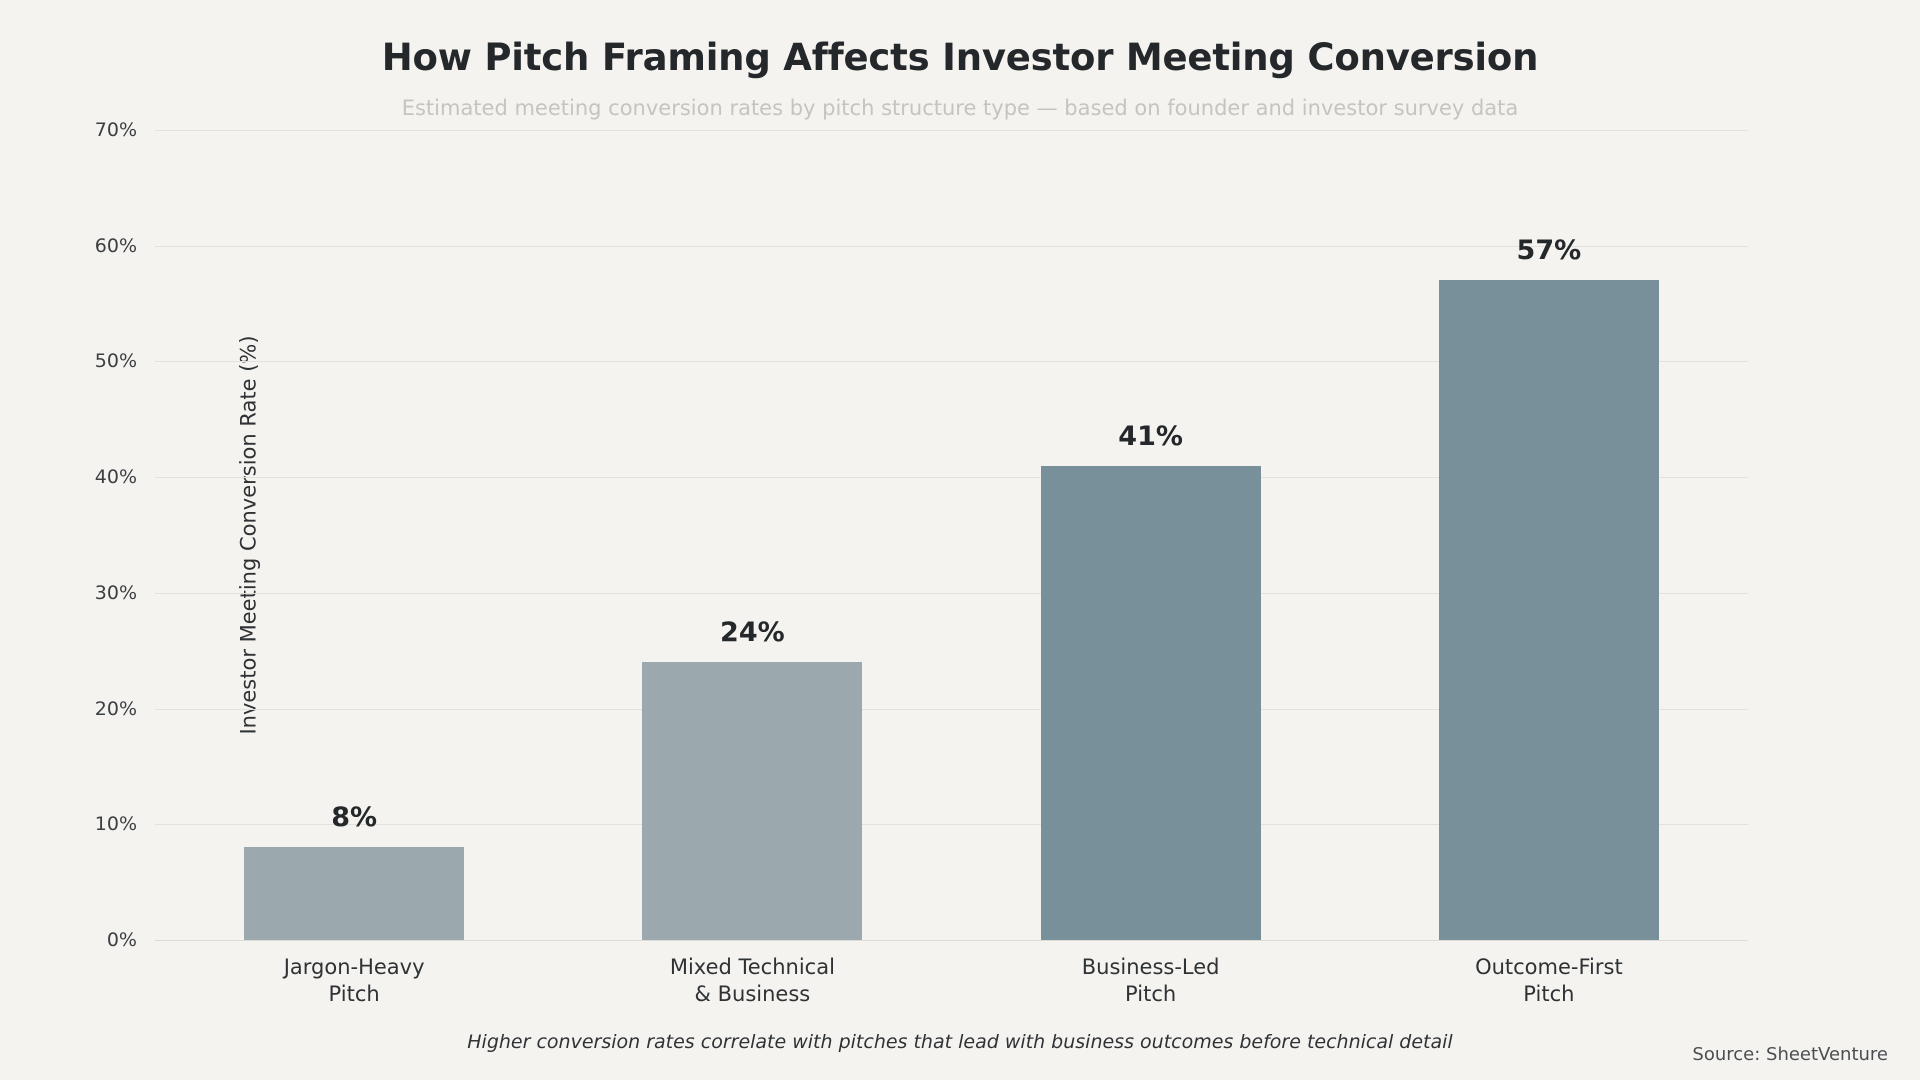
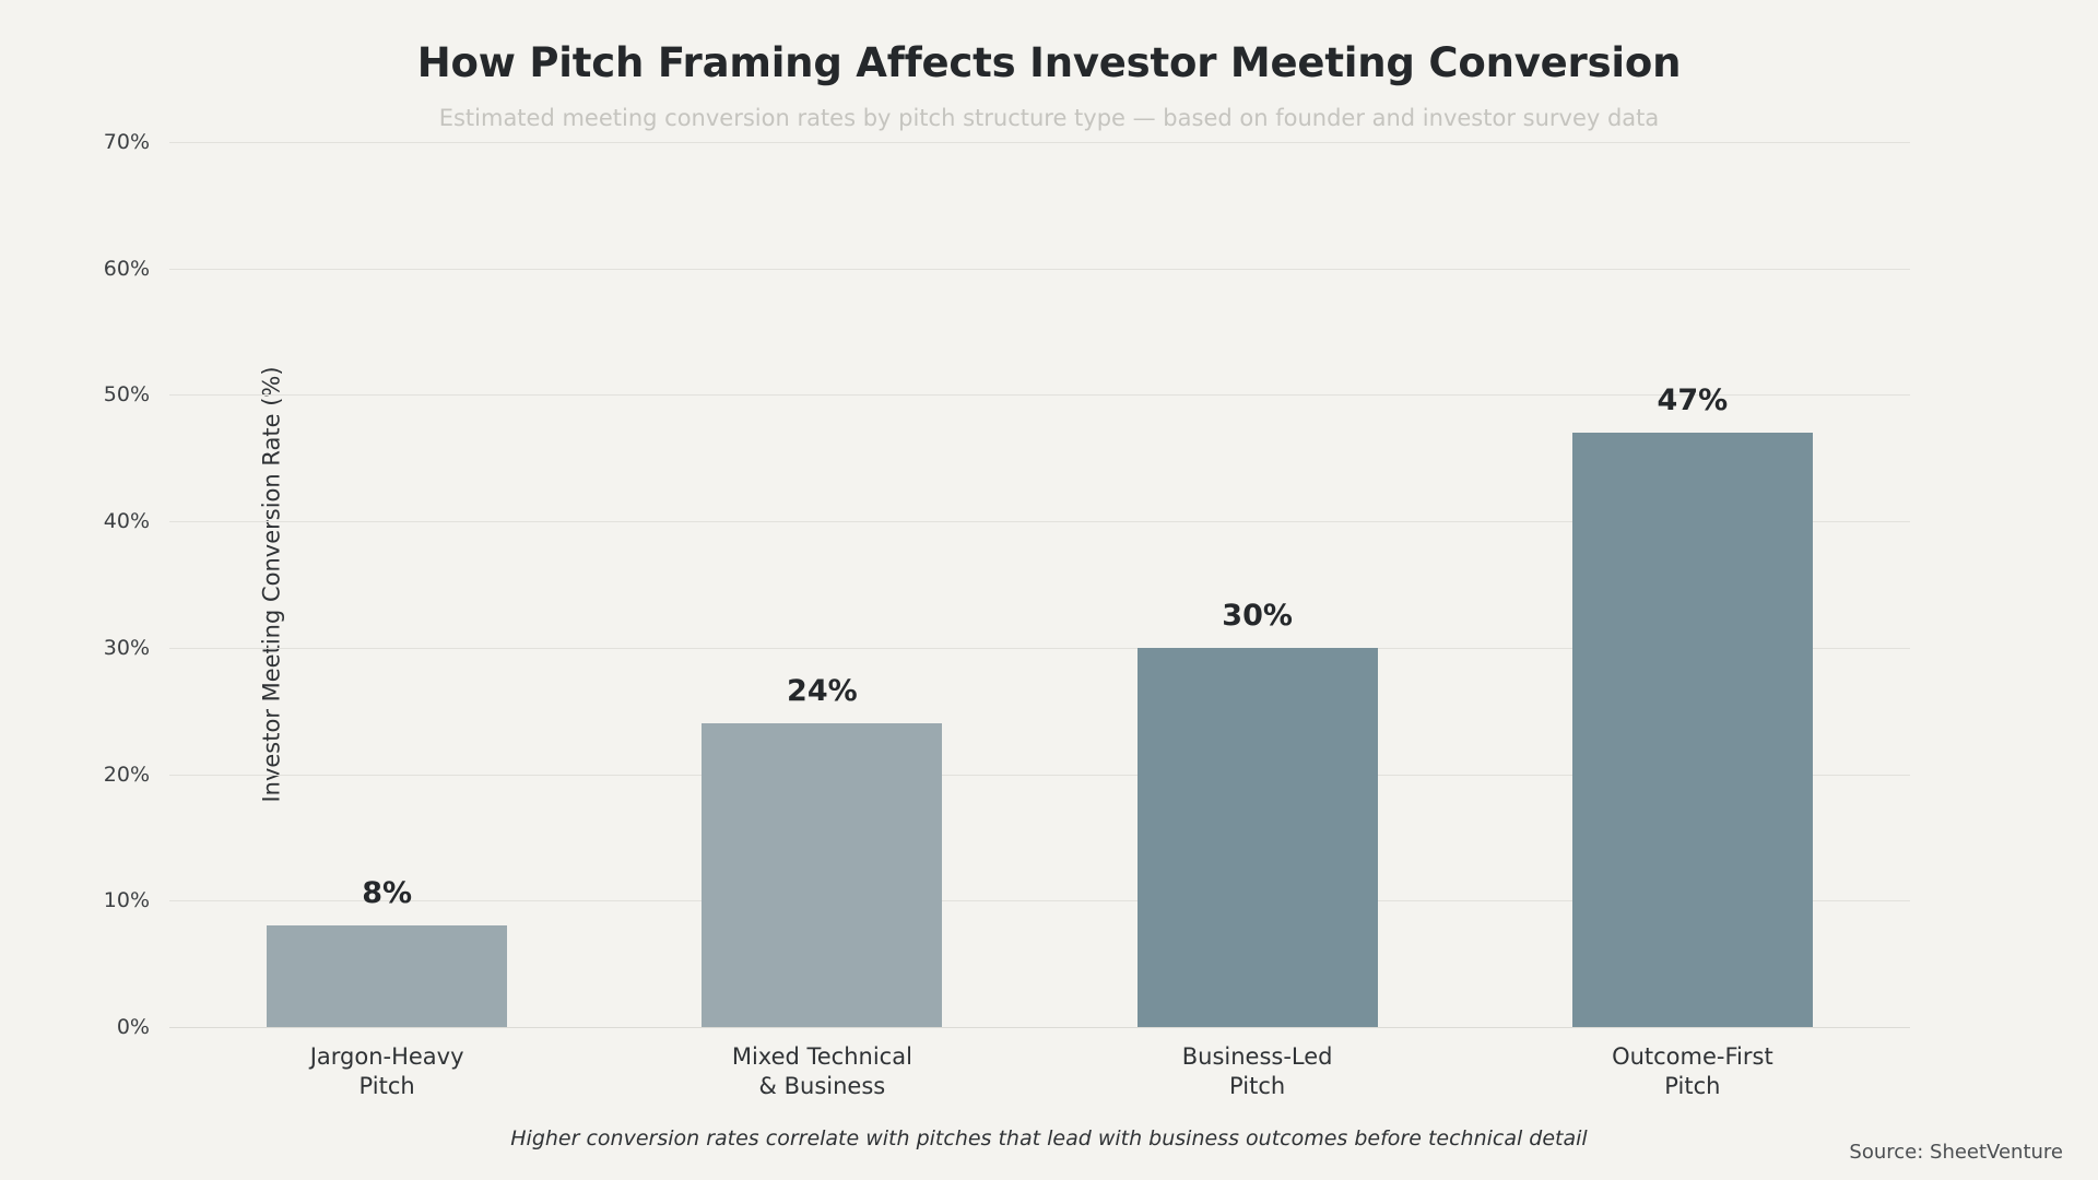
Business-Led Pitch: 41% -> 30%
Outcome-First Pitch: 57% -> 47%
